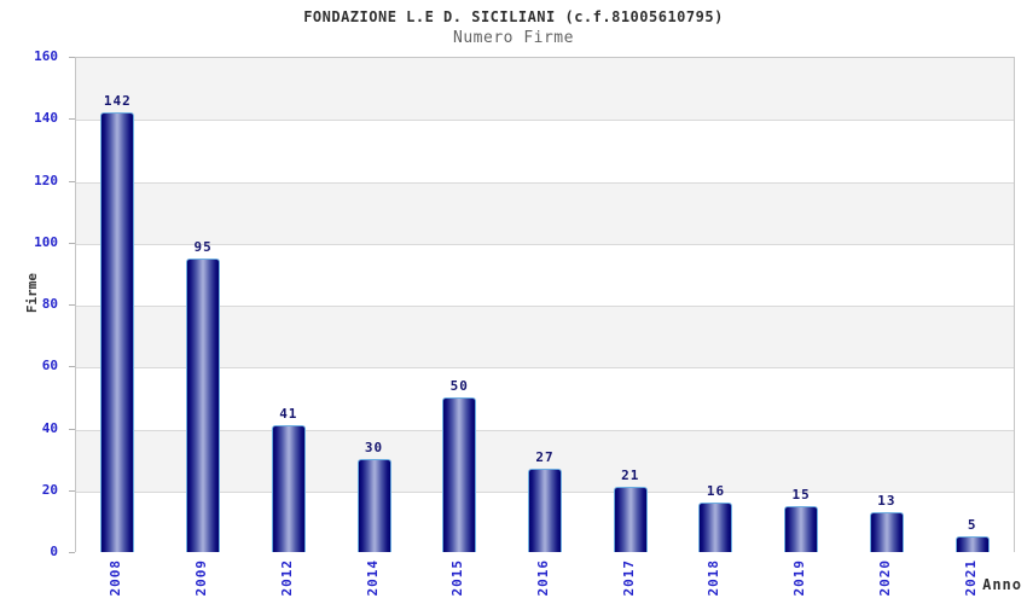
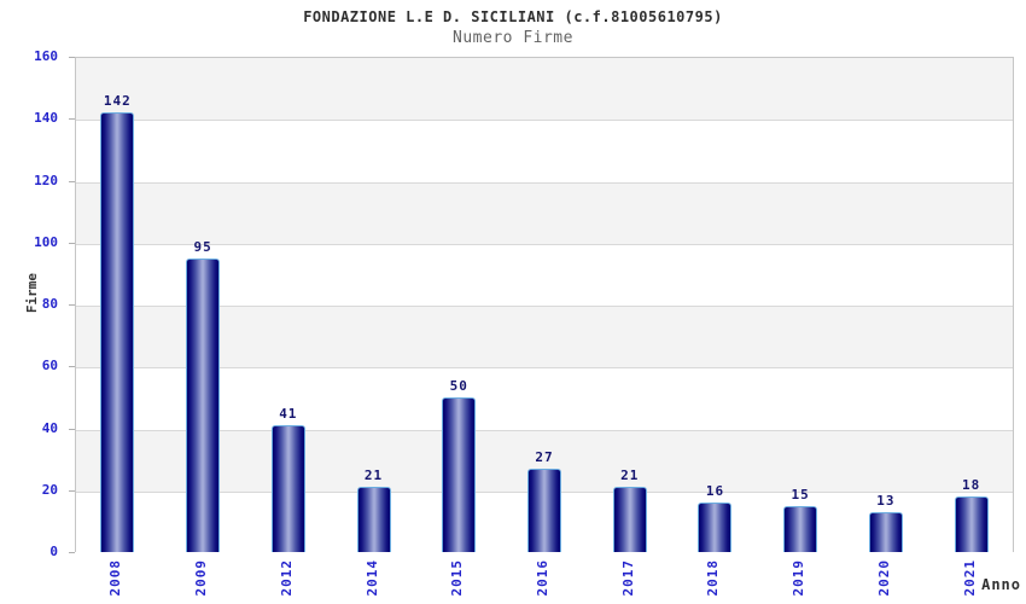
2014: 30 -> 21
2021: 5 -> 18
